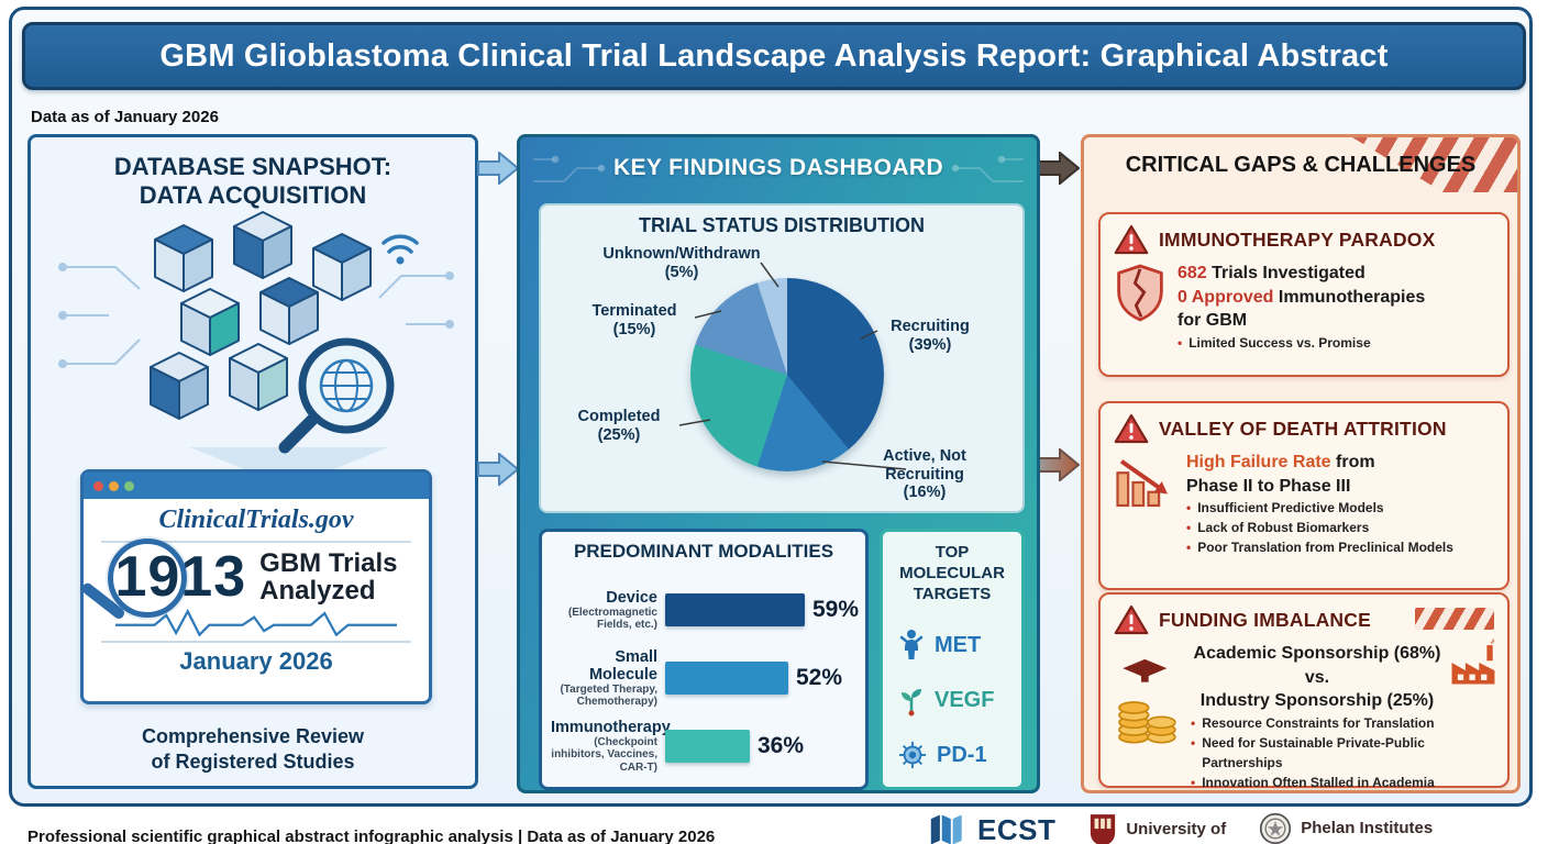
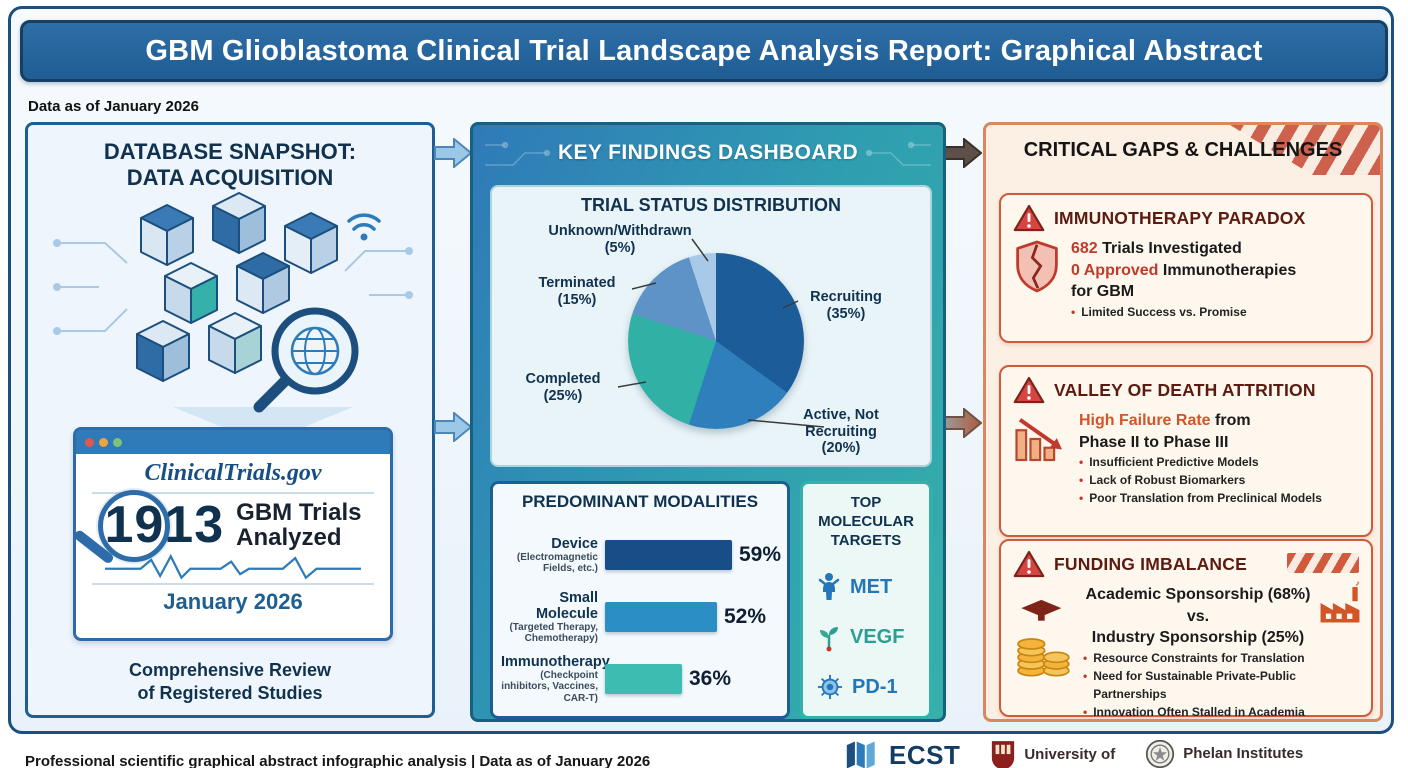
TRIAL STATUS DISTRIBUTION/Recruiting: 39% -> 35%
TRIAL STATUS DISTRIBUTION/Active, Not Recruiting: 16% -> 20%
